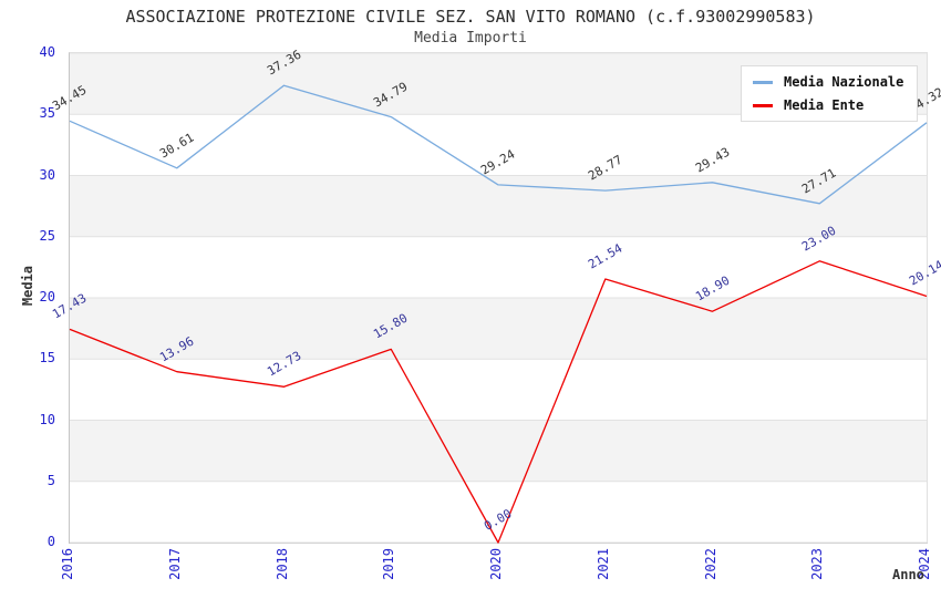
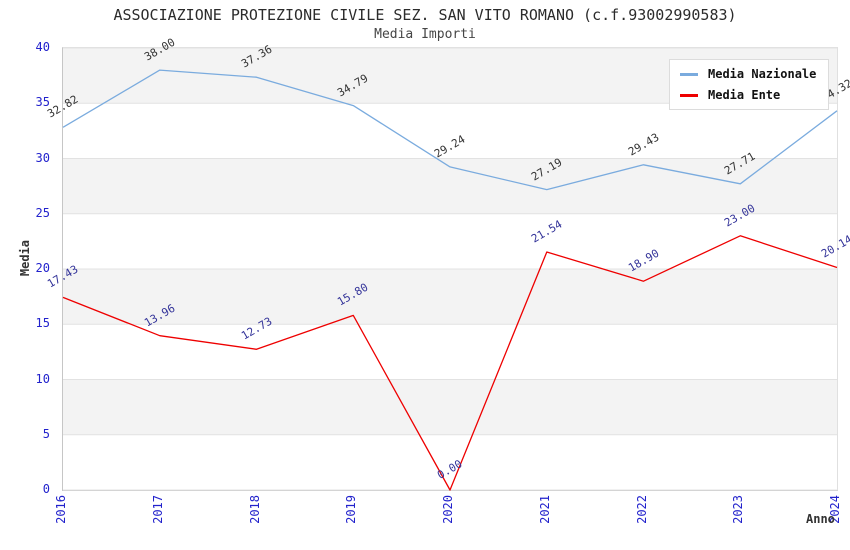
Media Nazionale/2016: 34.45 -> 32.82
Media Nazionale/2017: 30.61 -> 38.00
Media Nazionale/2021: 28.77 -> 27.19
